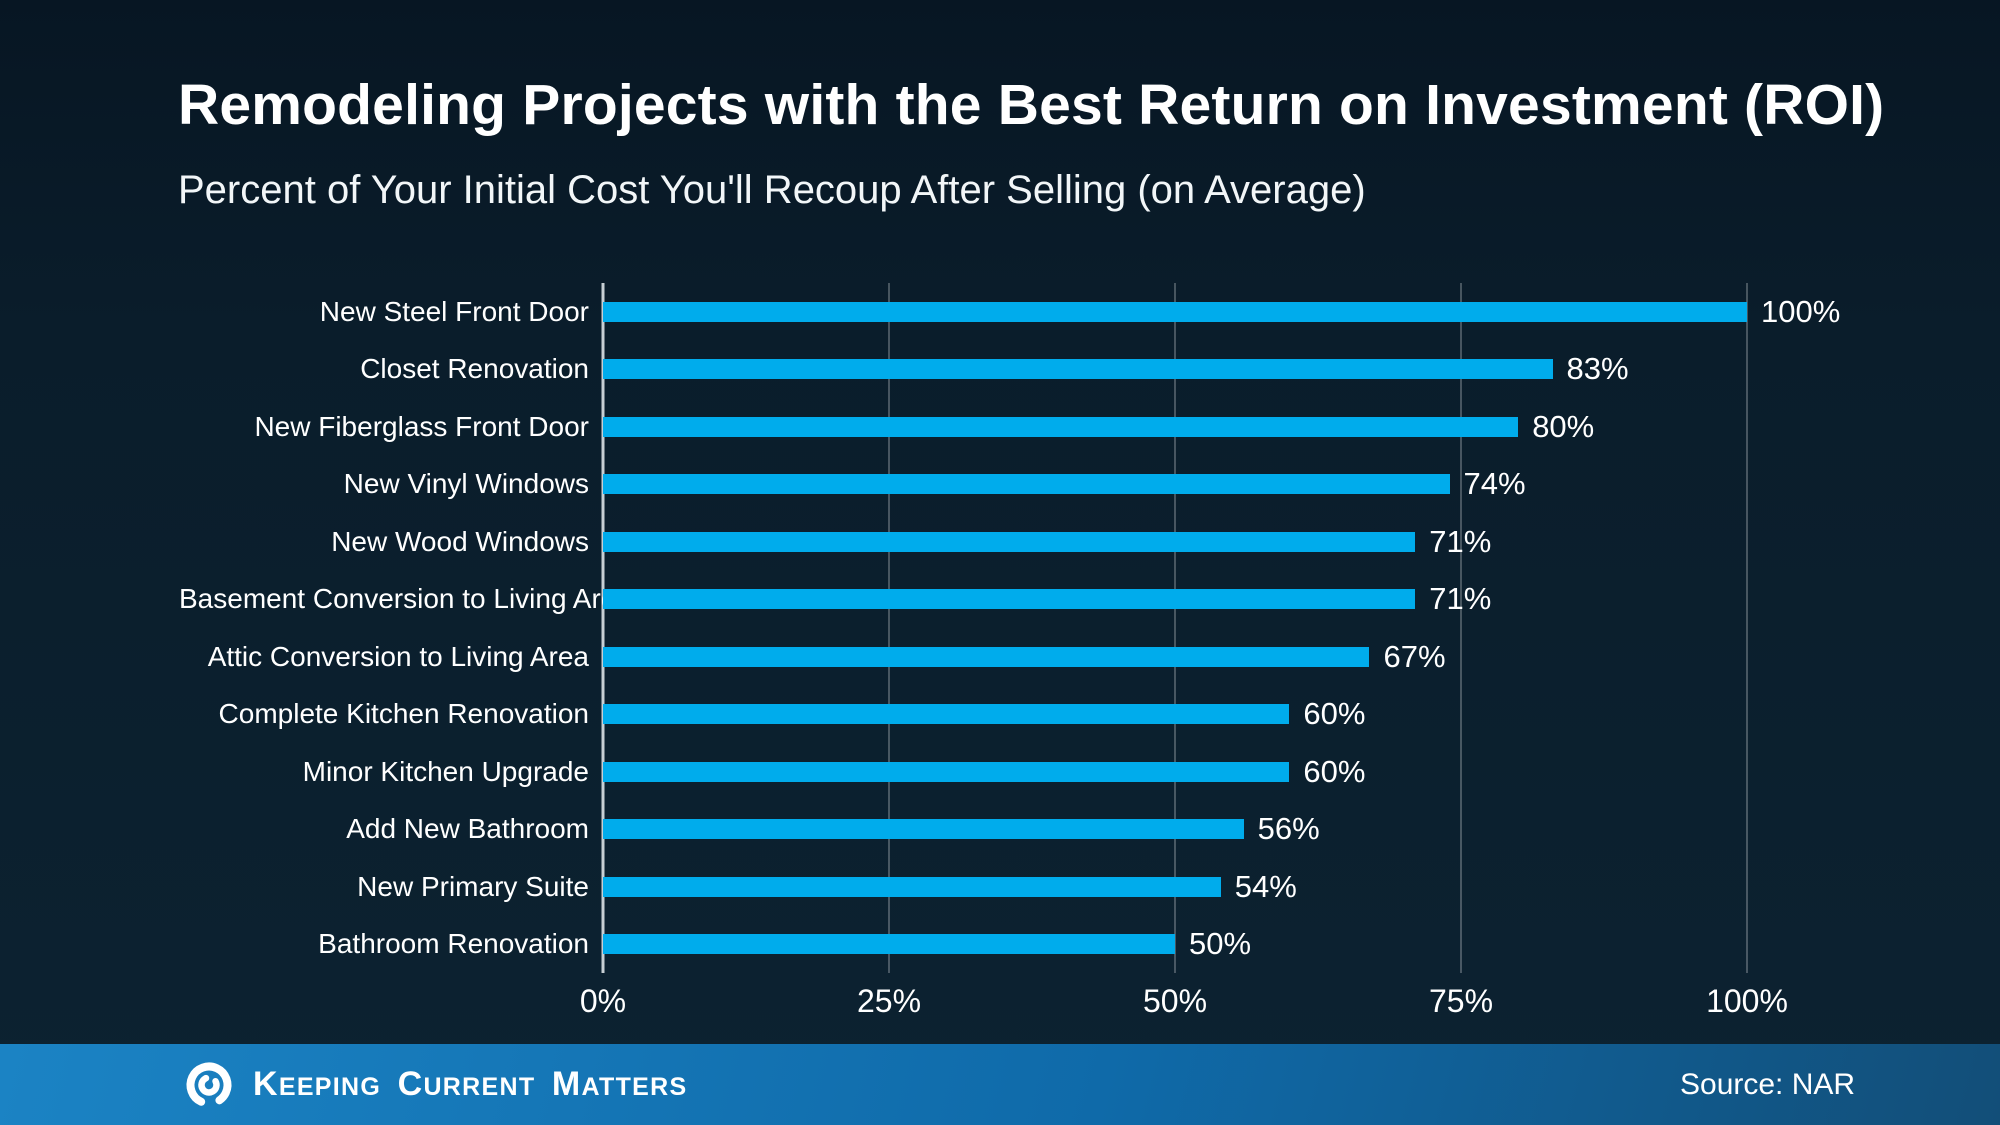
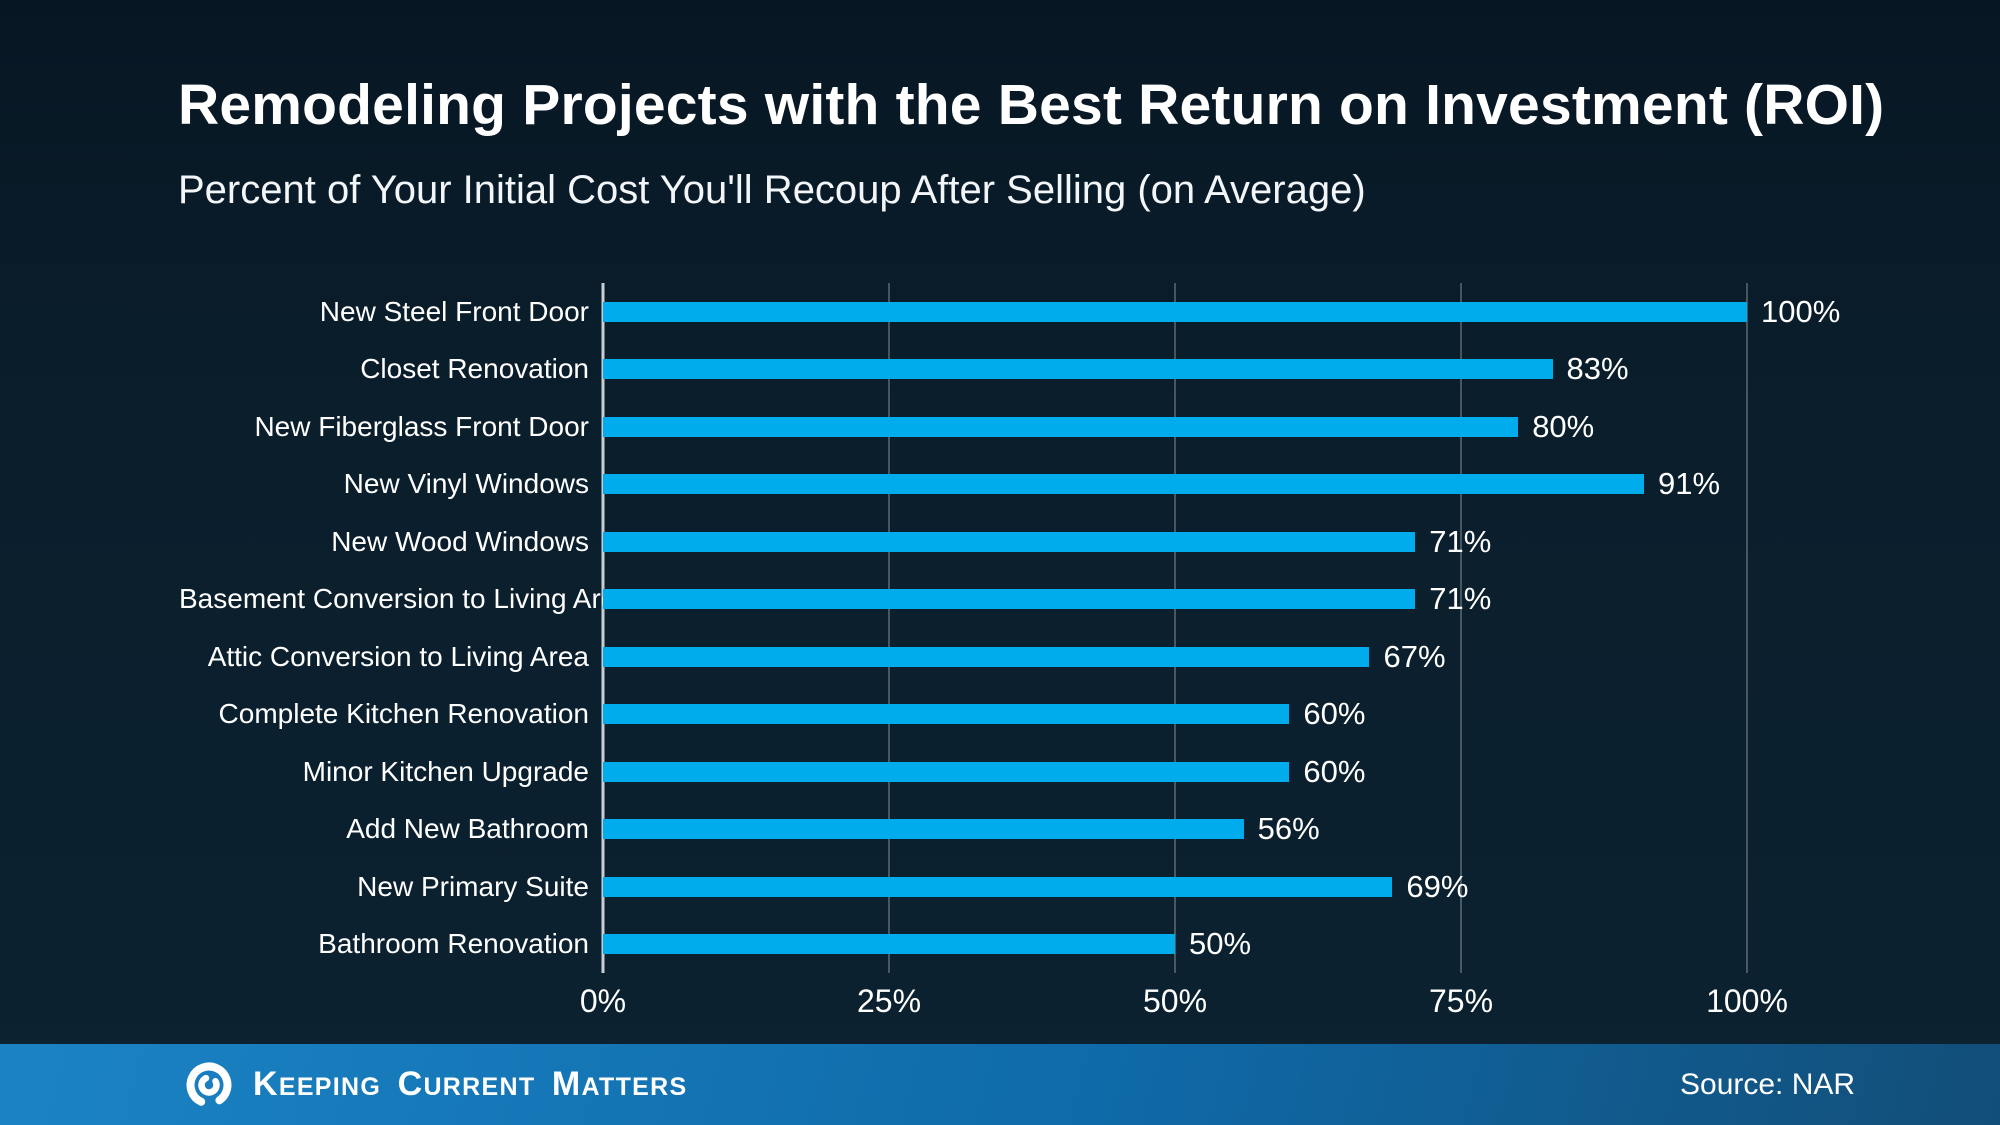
New Vinyl Windows: 74% -> 91%
New Primary Suite: 54% -> 69%
